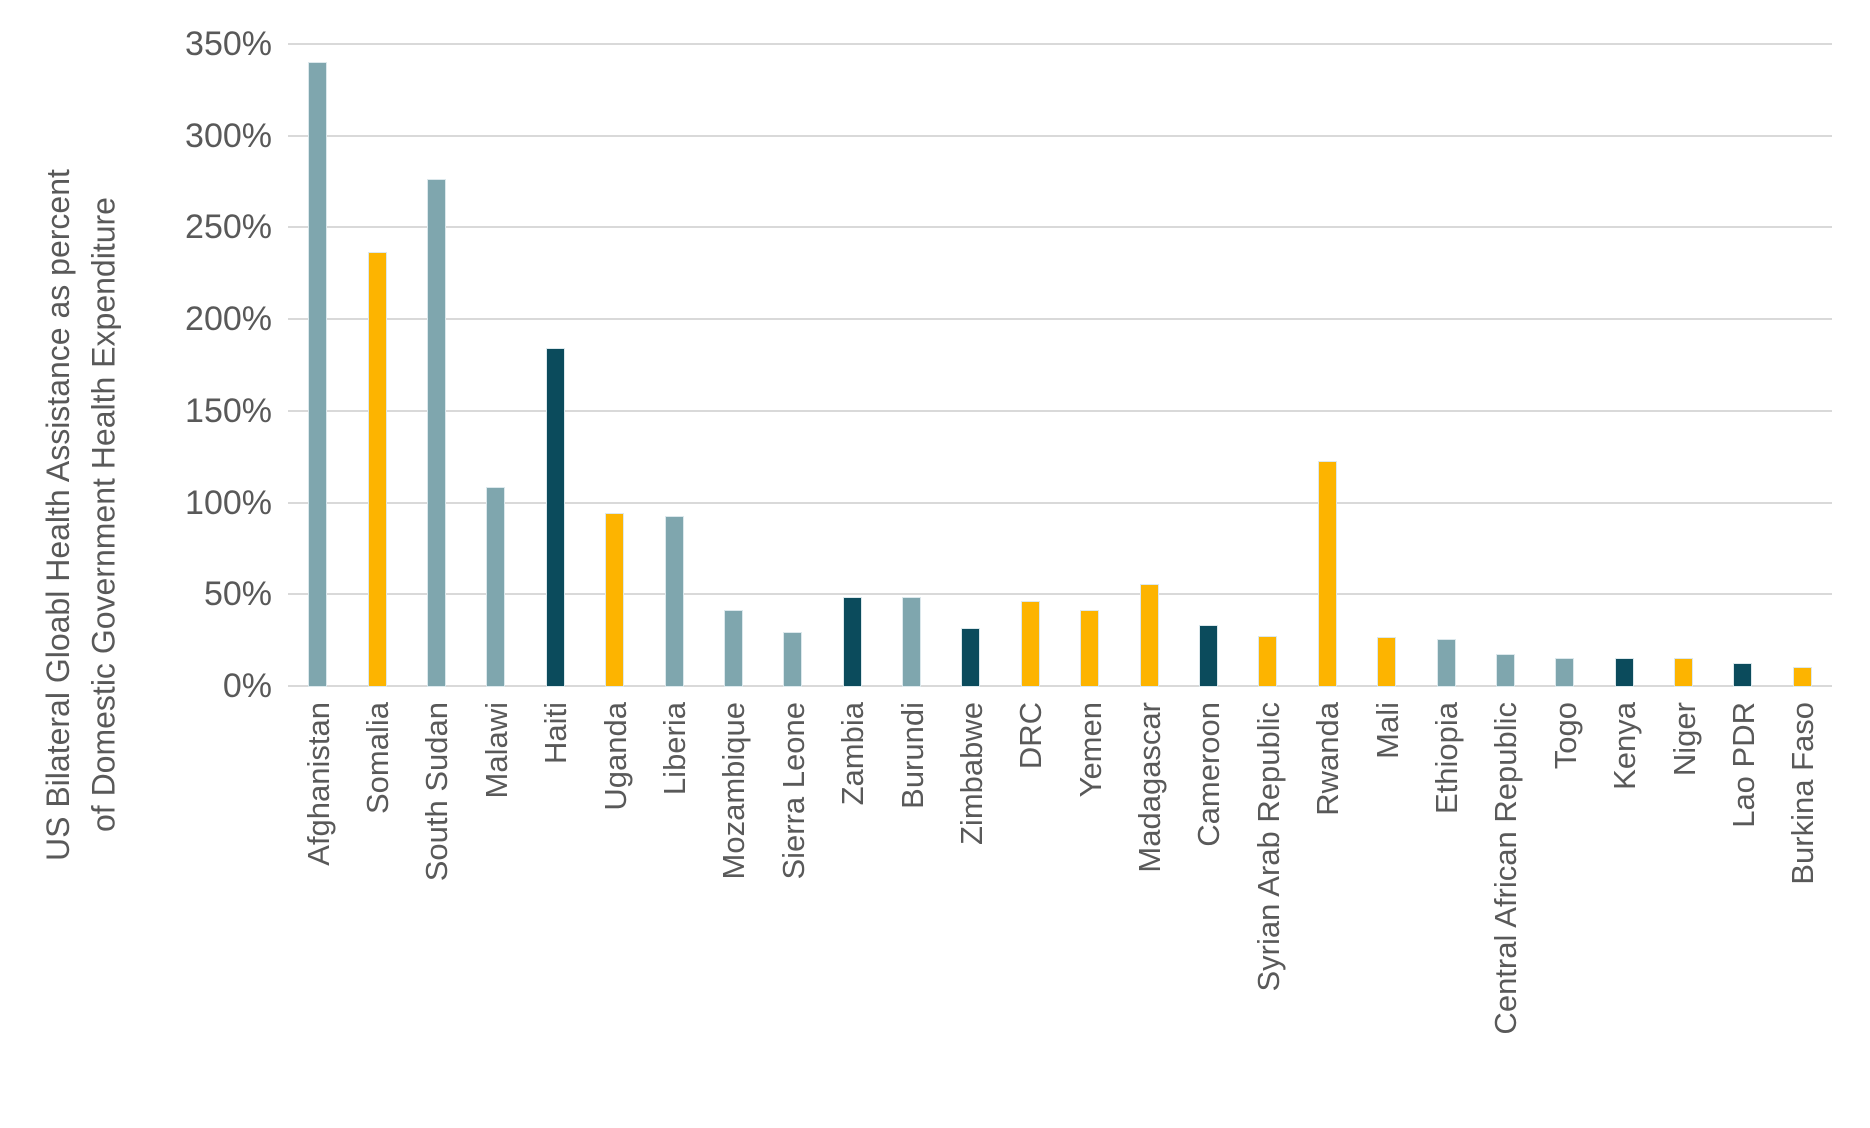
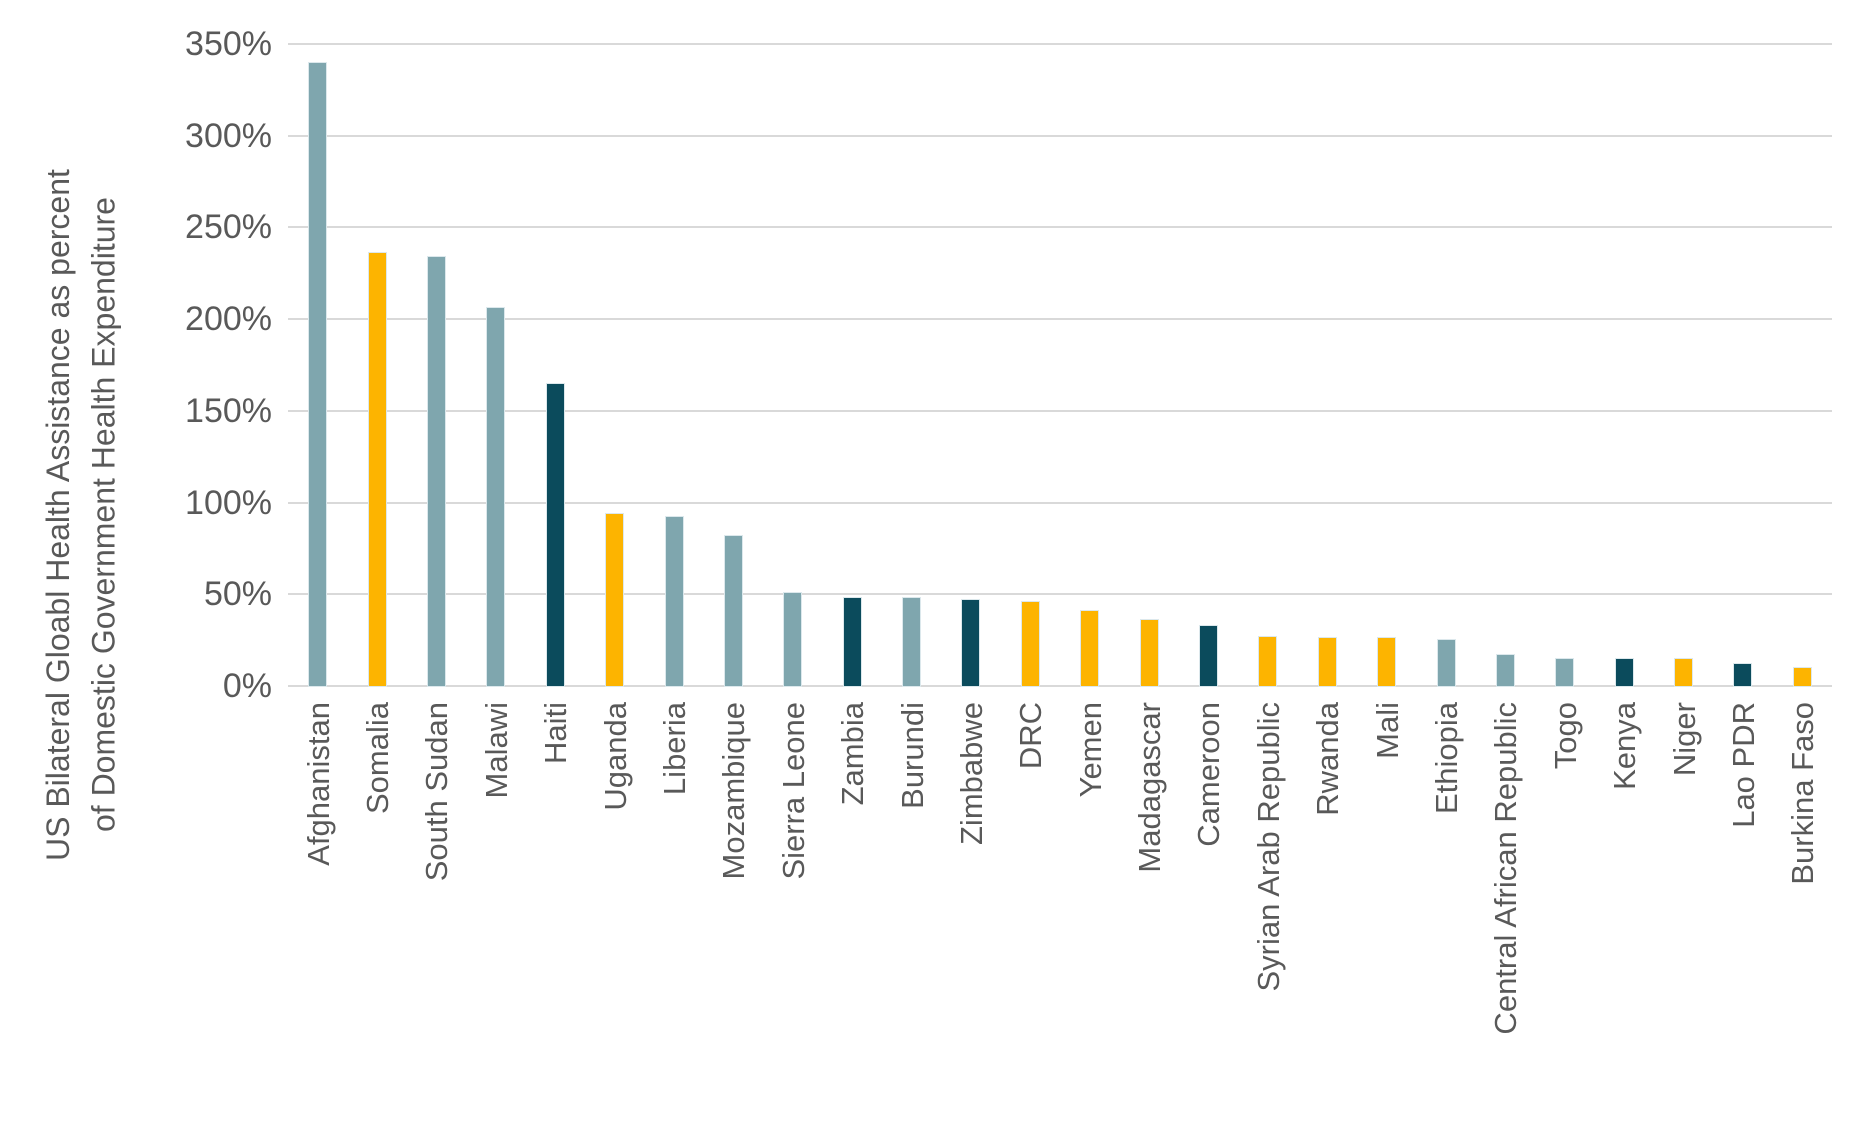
South Sudan: 277% -> 235%
Malawi: 109% -> 207%
Haiti: 185% -> 166%
Mozambique: 42% -> 83%
Sierra Leone: 30% -> 52%
Zimbabwe: 32% -> 48%
Madagascar: 56% -> 37%
Rwanda: 123% -> 27%
